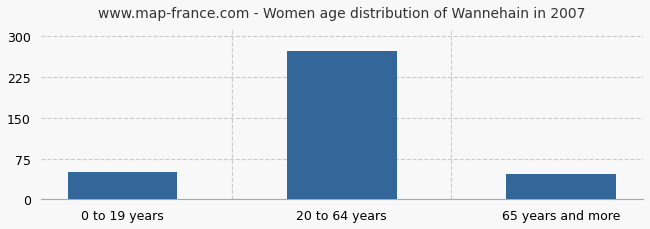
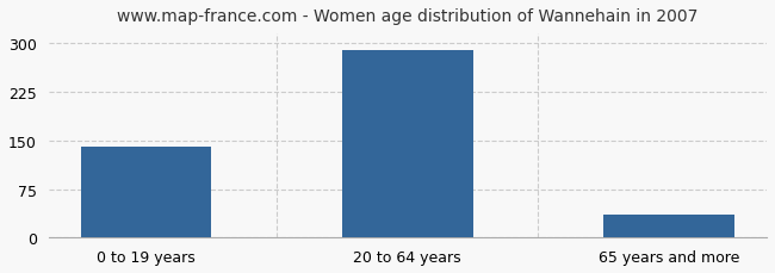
0 to 19 years: 50 -> 140
20 to 64 years: 272 -> 289
65 years and more: 46 -> 35
